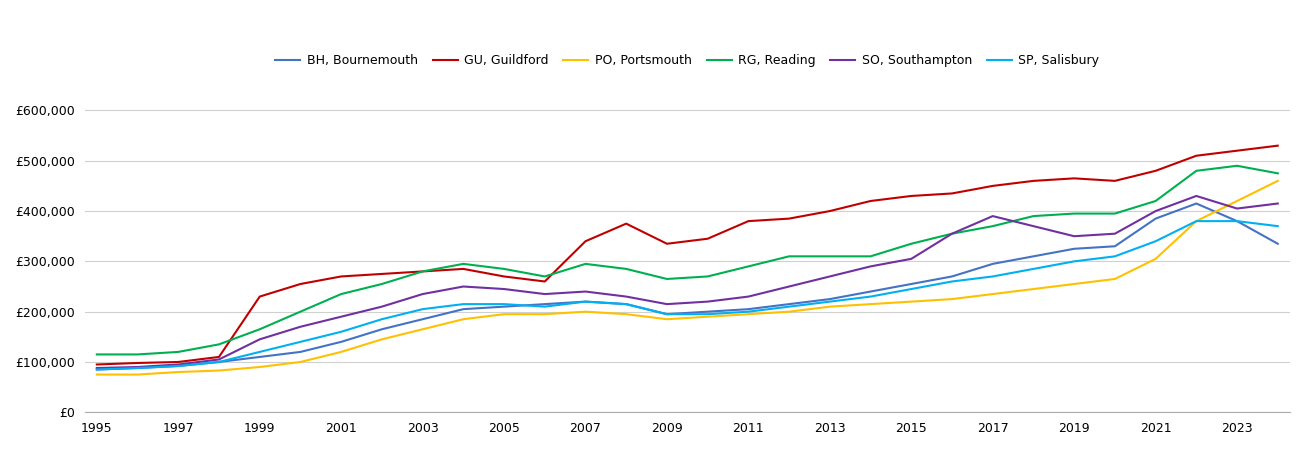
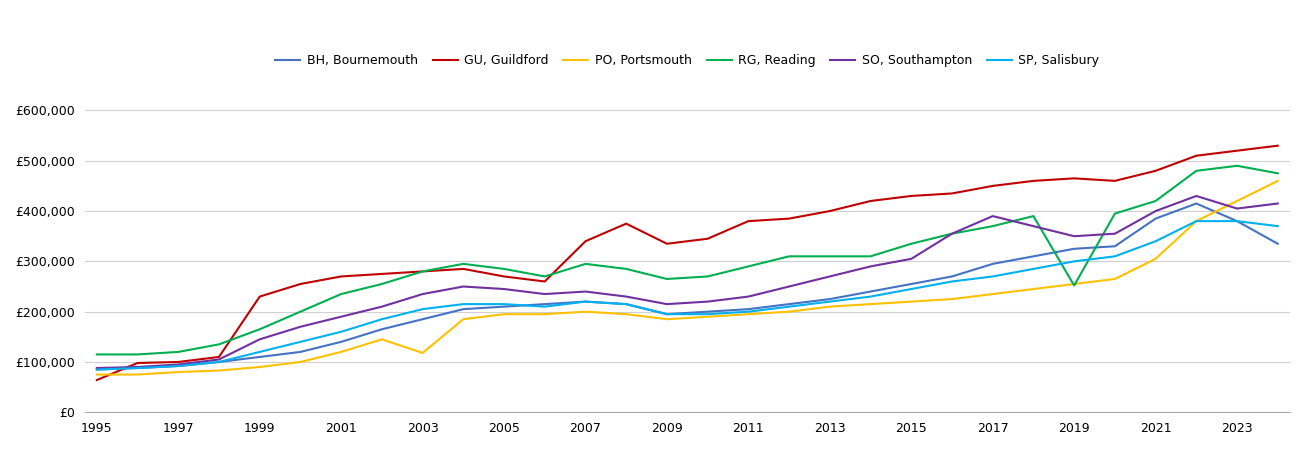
GU, Guildford/1995: £95,000 -> £64,000
PO, Portsmouth/2003: £165,000 -> £118,000
RG, Reading/2019: £395,000 -> £252,000
